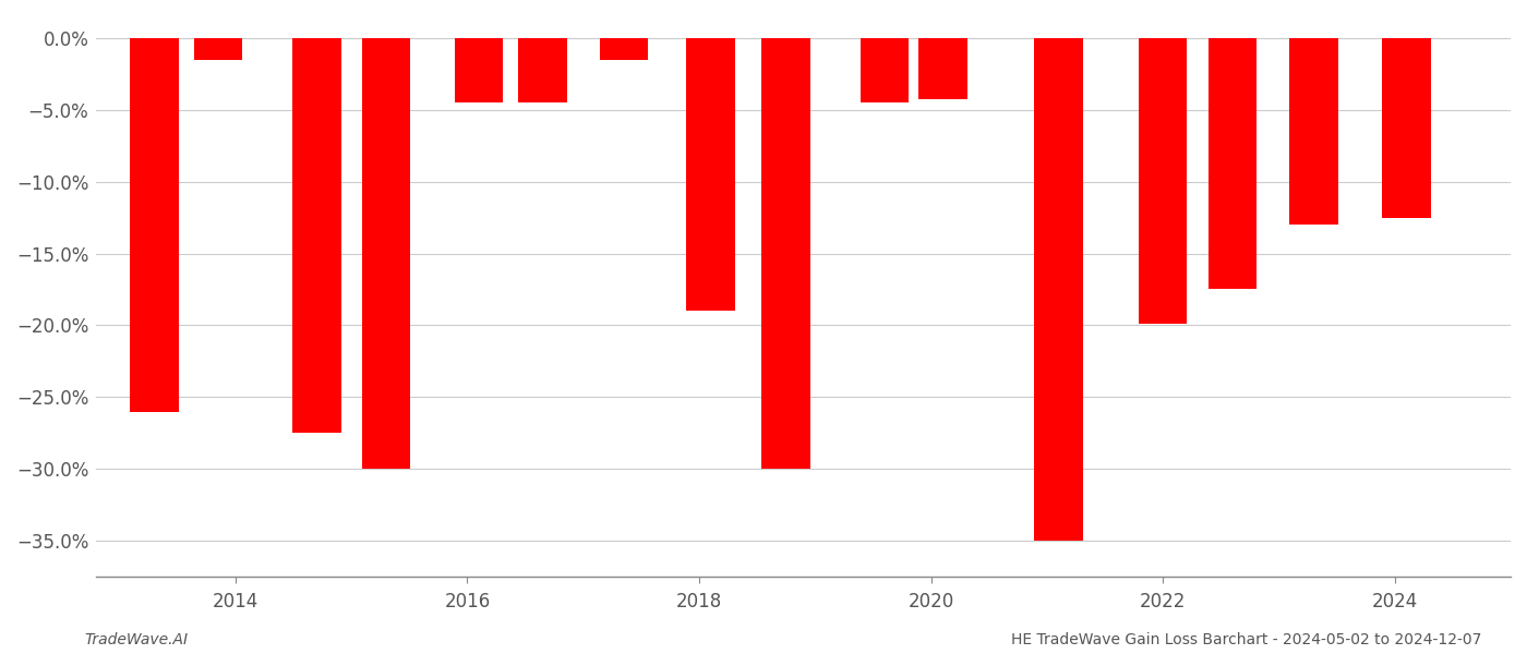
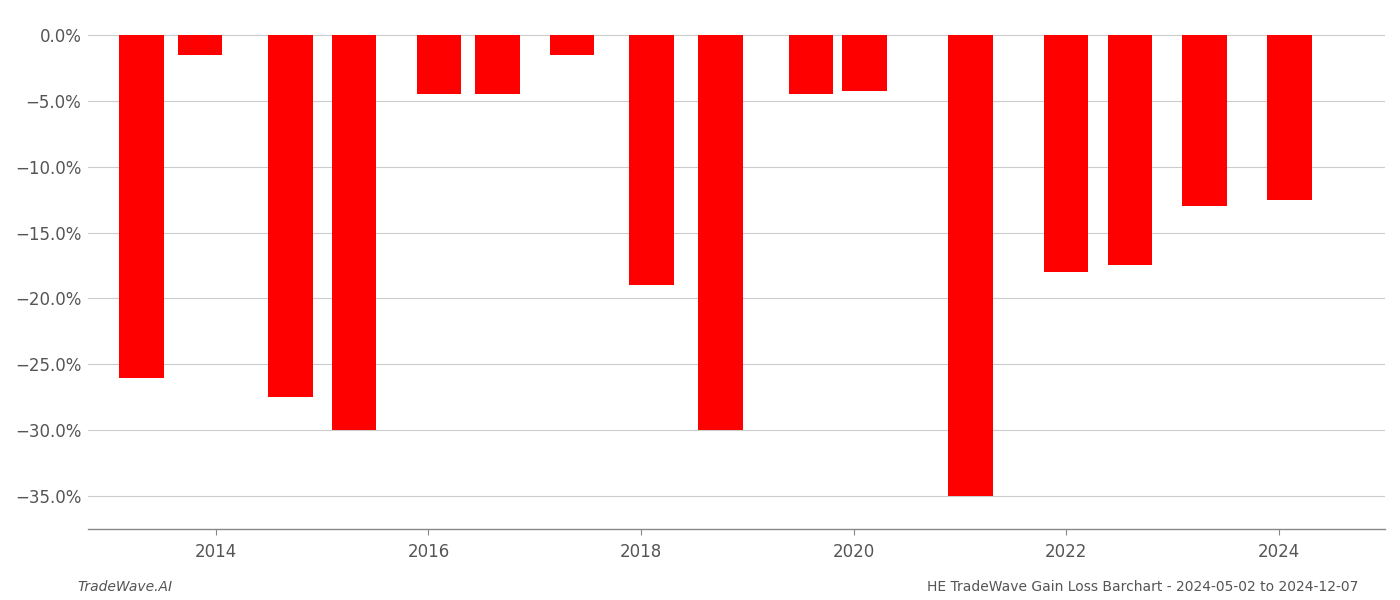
2022: -19.9% -> -18.0%
